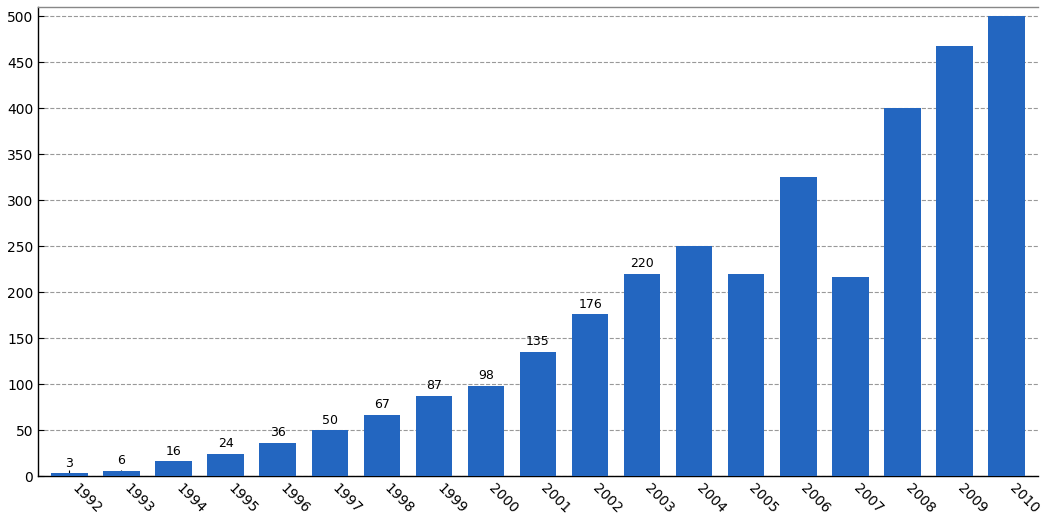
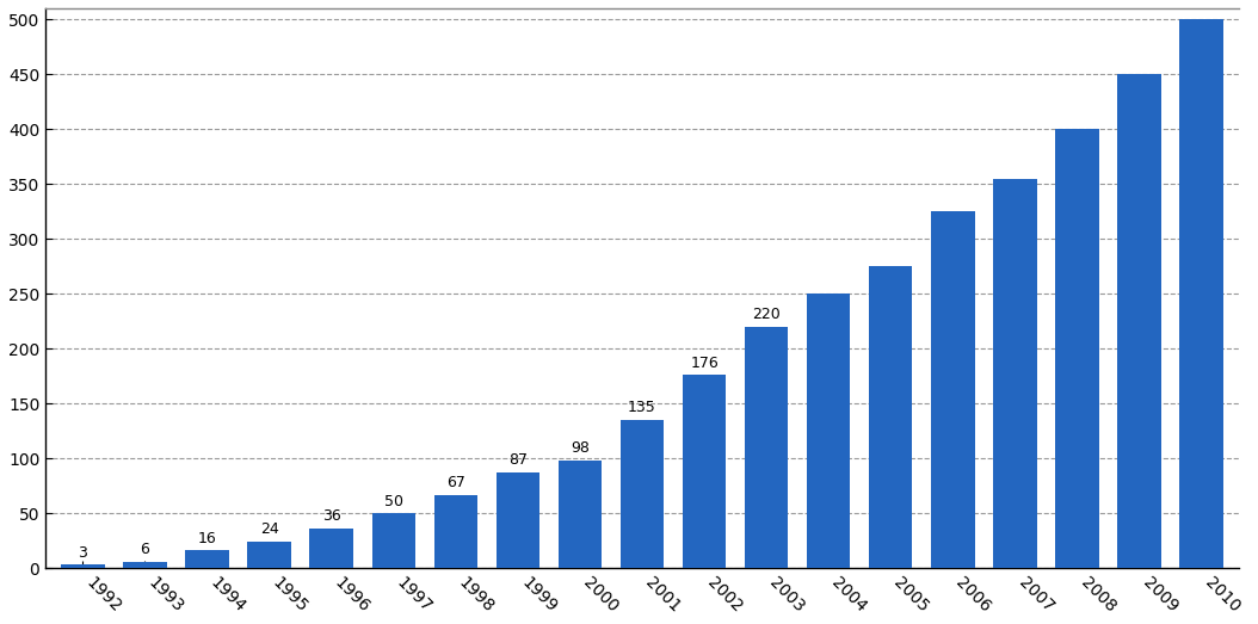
2005: 220 -> 275
2007: 216 -> 355
2009: 468 -> 450
